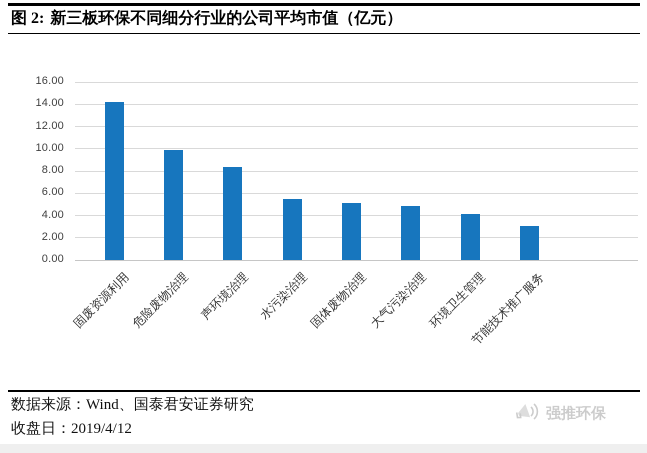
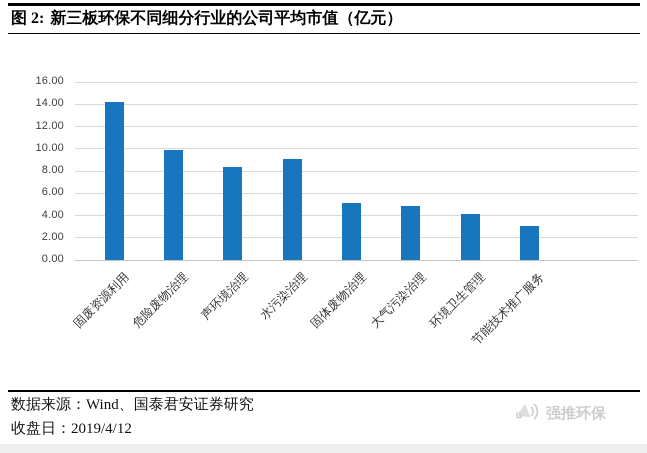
水污染治理: 5.5 -> 9.1
